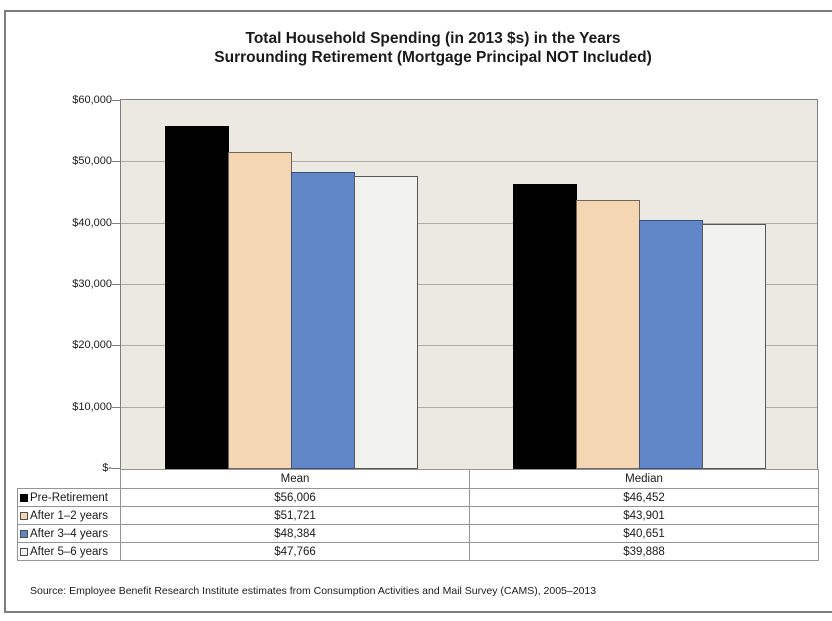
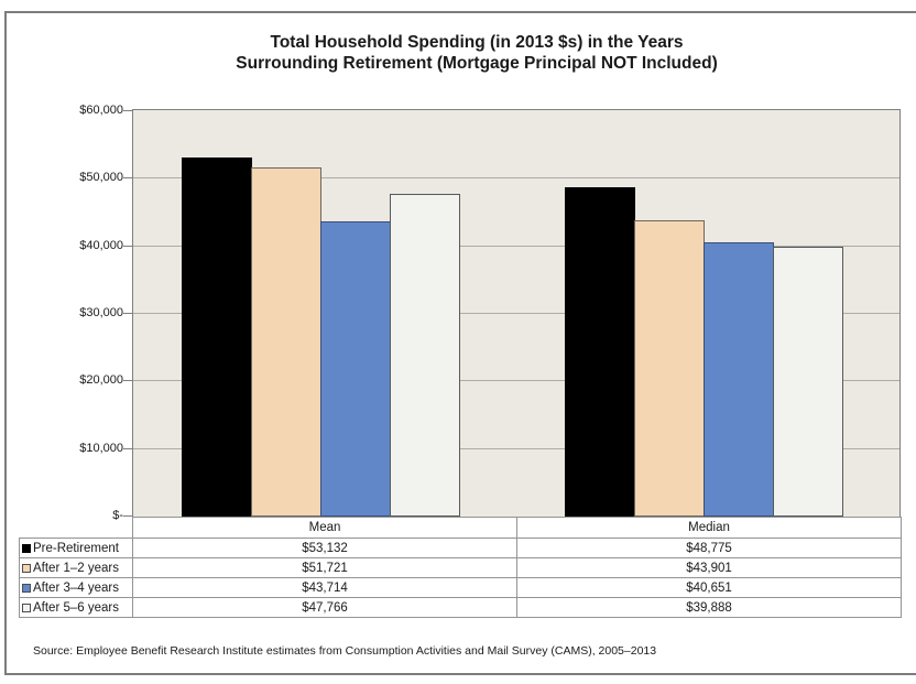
Pre-Retirement/Mean: $56,006 -> $53,132
After 3–4 years/Mean: $48,384 -> $43,714
Pre-Retirement/Median: $46,452 -> $48,775
